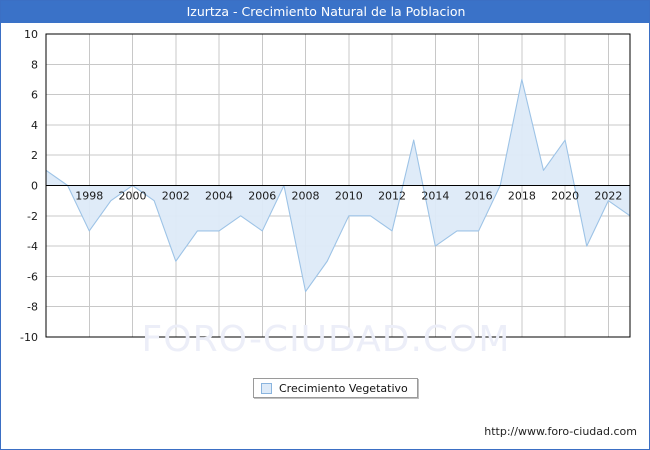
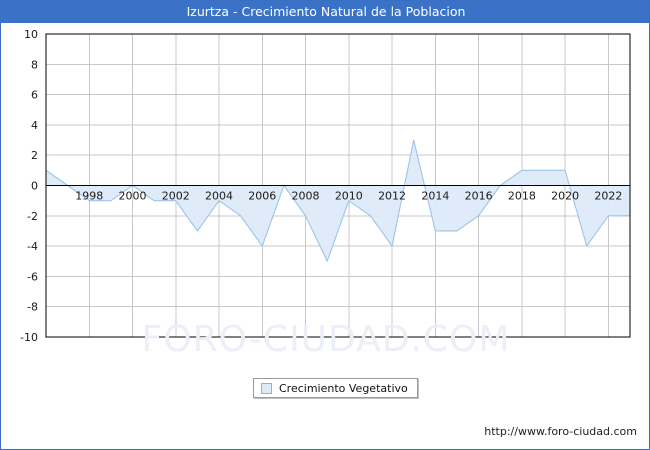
1998: -3 -> -1
2002: -5 -> -1
2004: -3 -> -1
2006: -3 -> -4
2008: -7 -> -2
2010: -2 -> -1
2012: -3 -> -4
2014: -4 -> -3
2016: -3 -> -2
2018: 7 -> 1
2020: 3 -> 1
2022: -1 -> -2
